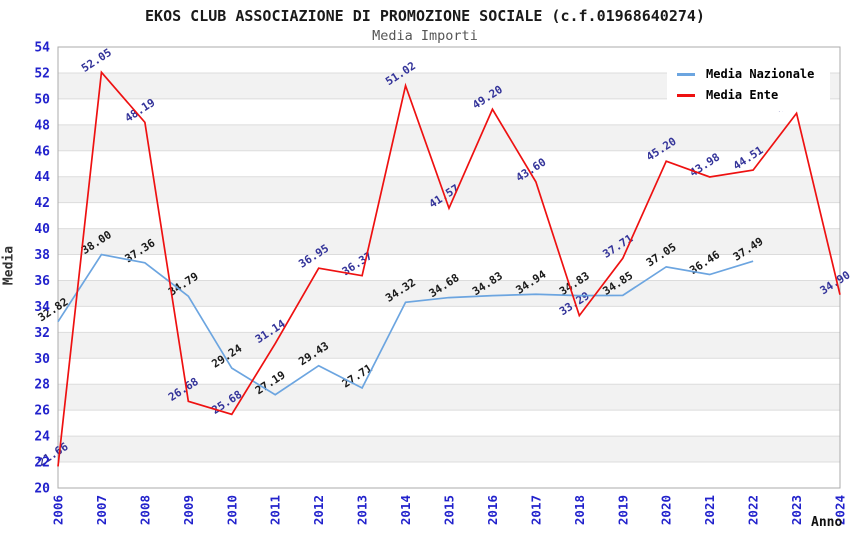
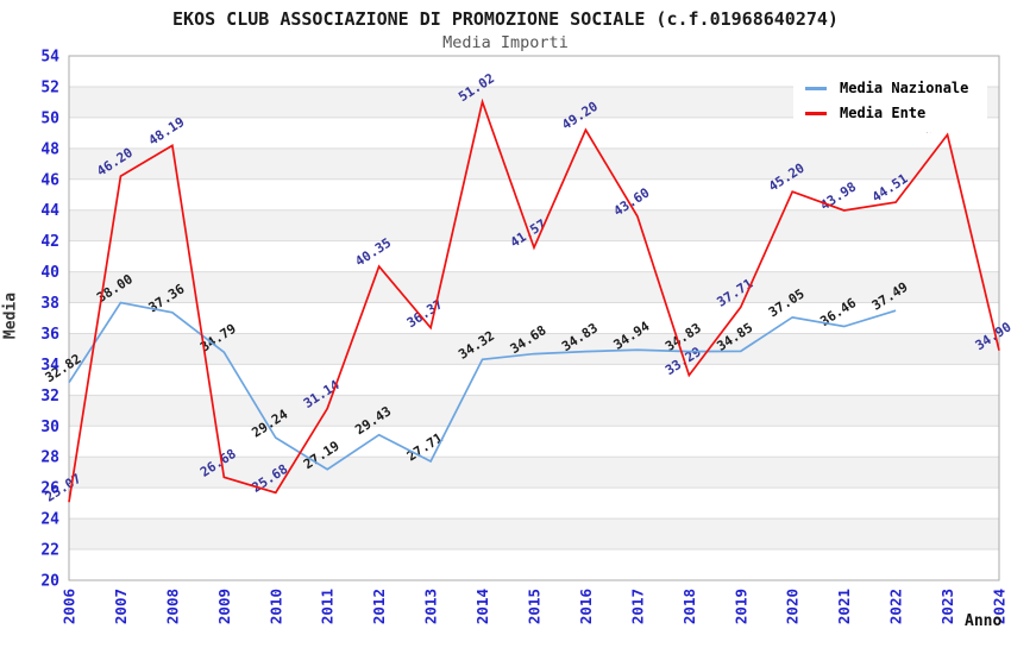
Media Ente/2006: 21.66 -> 25.07
Media Ente/2007: 52.05 -> 46.20
Media Ente/2012: 36.95 -> 40.35
